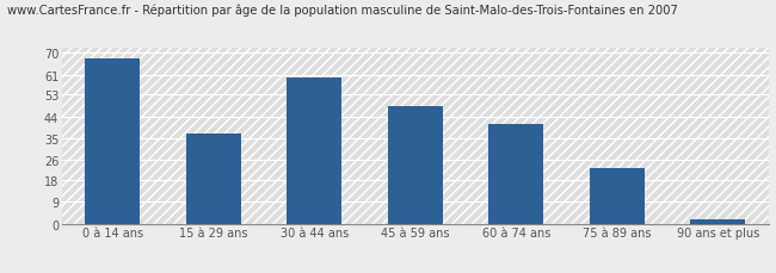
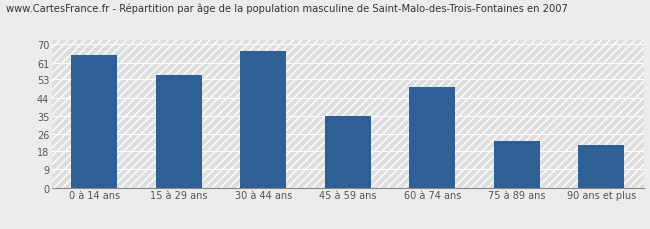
0 à 14 ans: 68 -> 65
15 à 29 ans: 37 -> 55
30 à 44 ans: 60 -> 67
45 à 59 ans: 48 -> 35
60 à 74 ans: 41 -> 49
90 ans et plus: 2 -> 21
